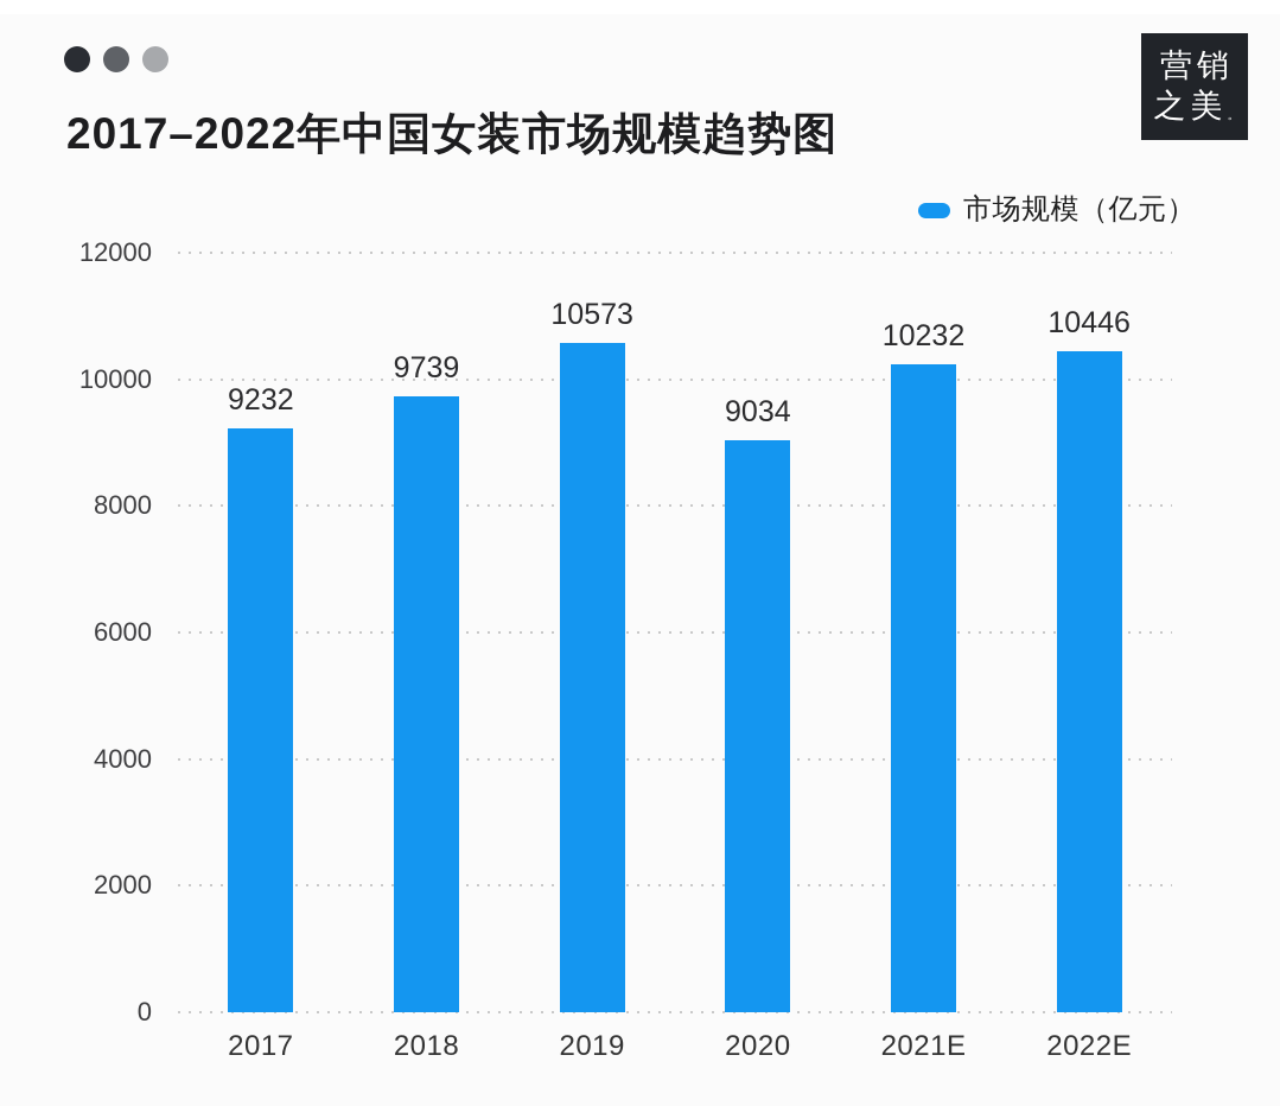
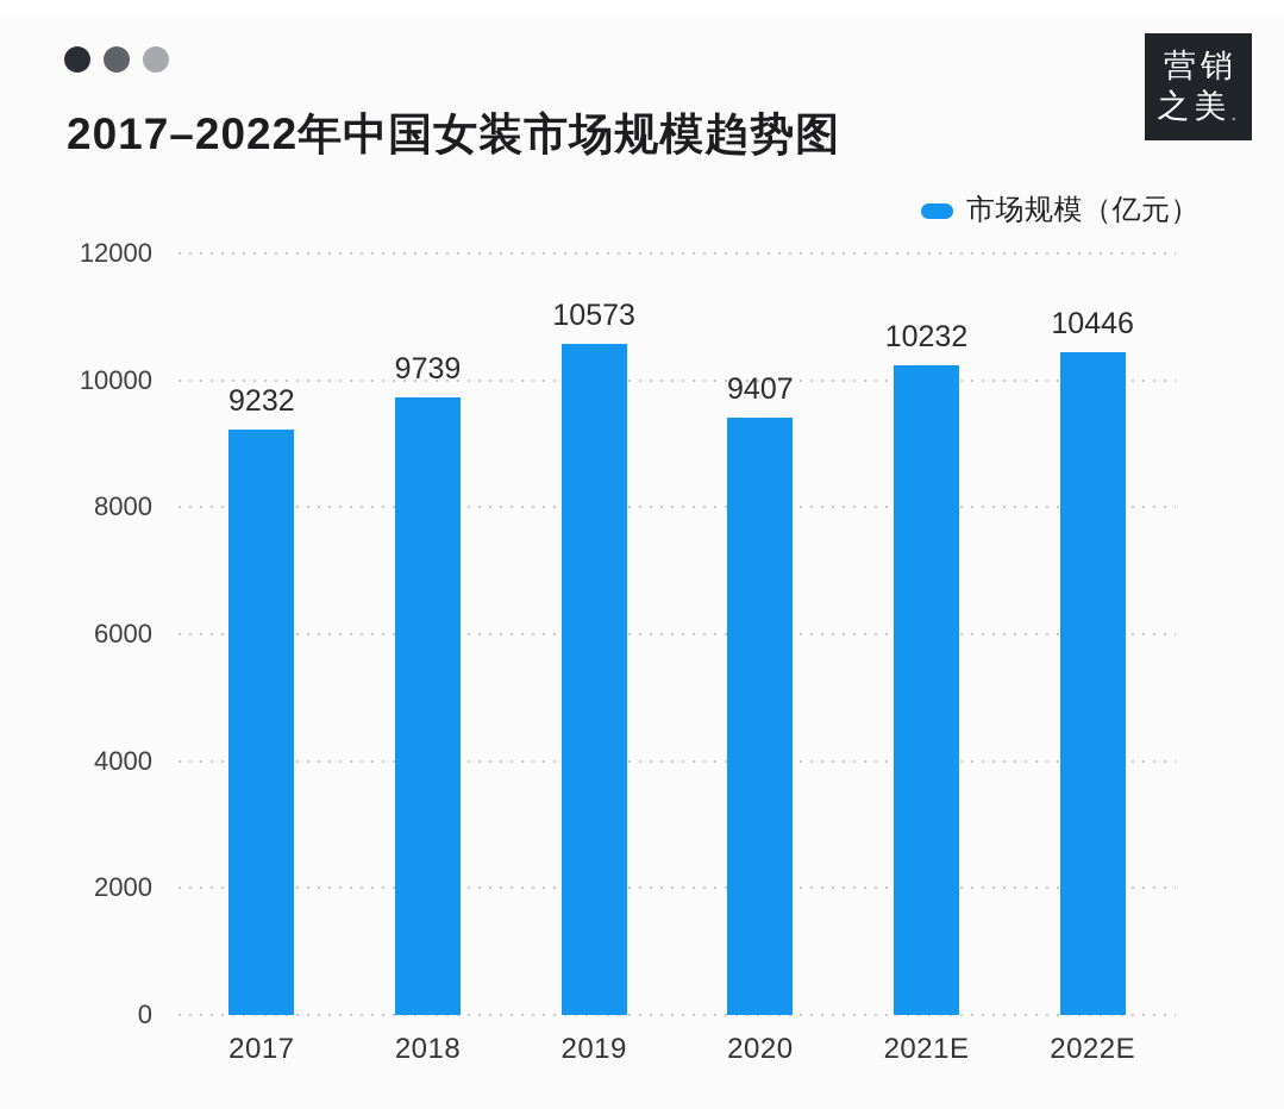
2020: 9034 -> 9407
